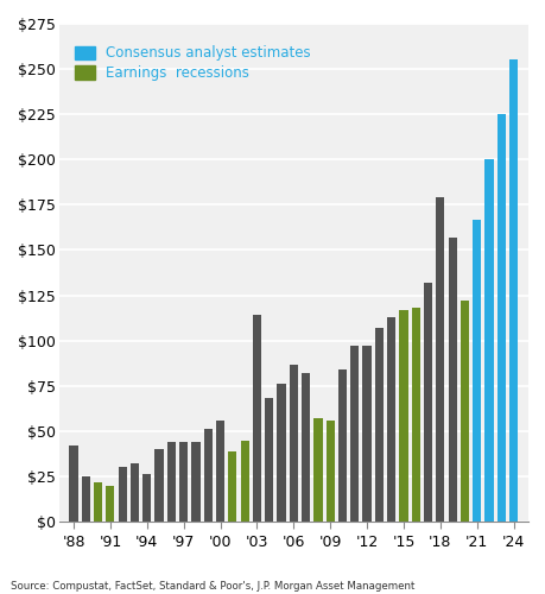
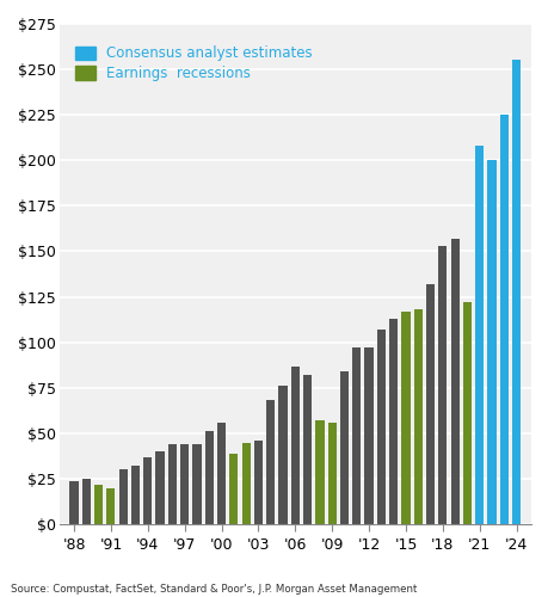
'88: $42 -> $24
'94: $26 -> $37
'03: $114 -> $46
'18: $179 -> $153
'21: $167 -> $208
